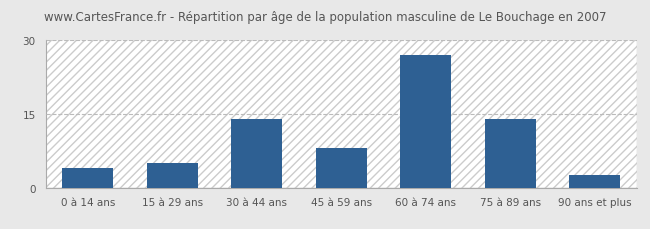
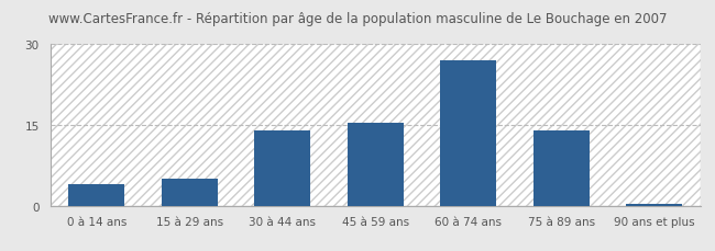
45 à 59 ans: 8.0 -> 15.5
90 ans et plus: 2.5 -> 0.4
